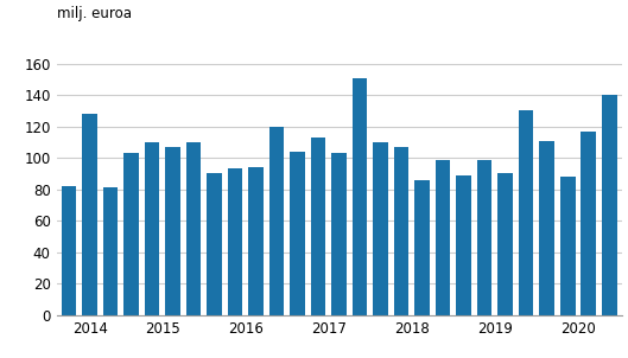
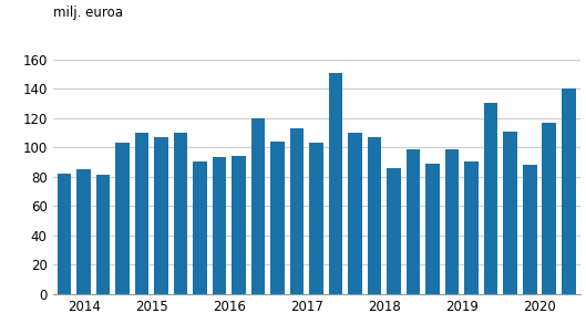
2014: 128 -> 85
